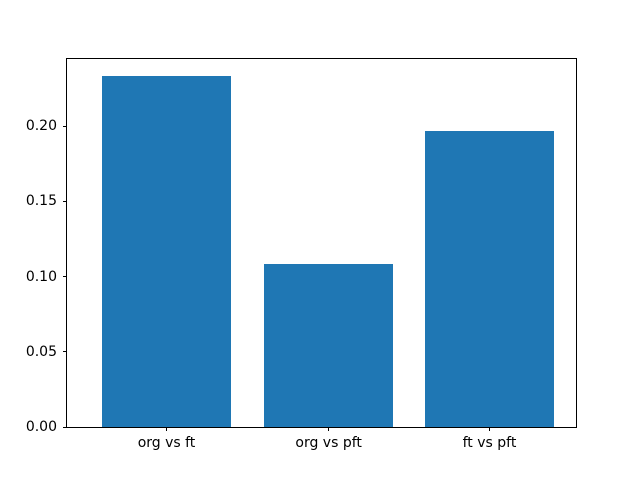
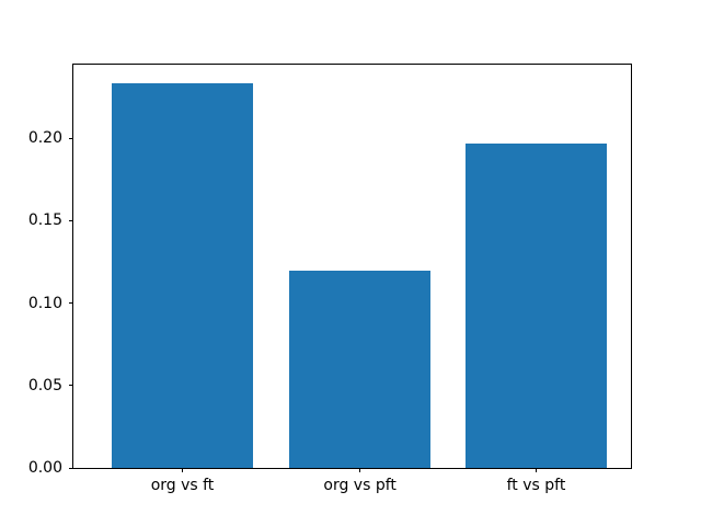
org vs pft: 0.108 -> 0.120
